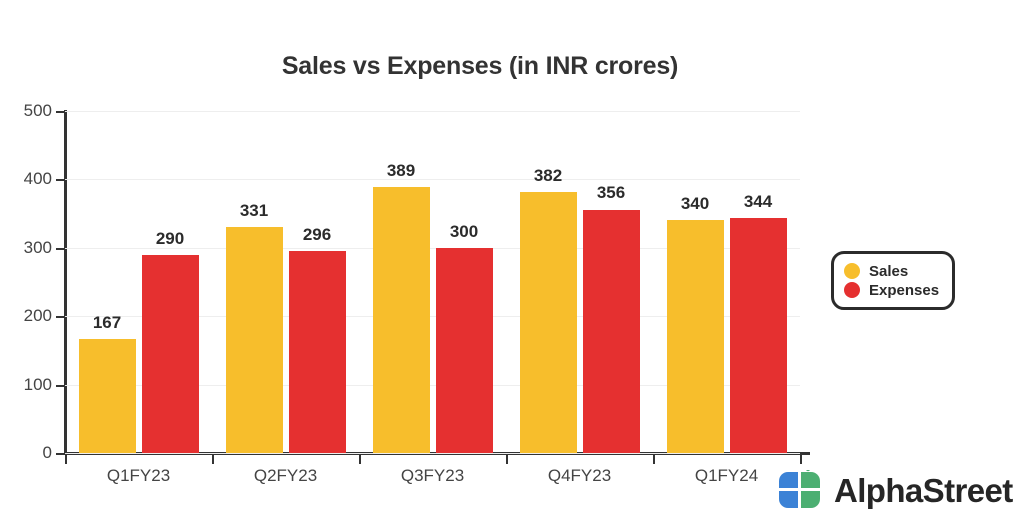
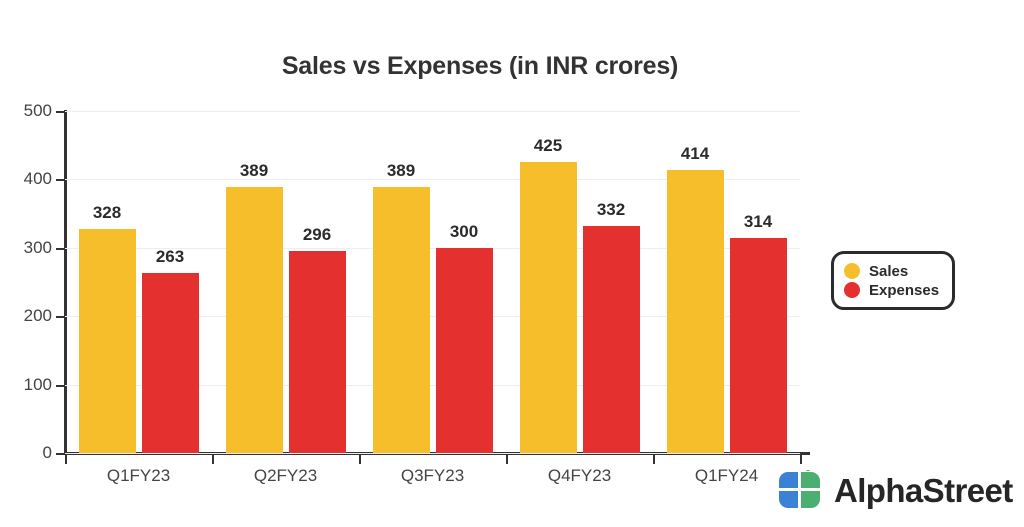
Sales/Q1FY23: 167 -> 328
Expenses/Q1FY23: 290 -> 263
Sales/Q2FY23: 331 -> 389
Sales/Q4FY23: 382 -> 425
Expenses/Q4FY23: 356 -> 332
Sales/Q1FY24: 340 -> 414
Expenses/Q1FY24: 344 -> 314
